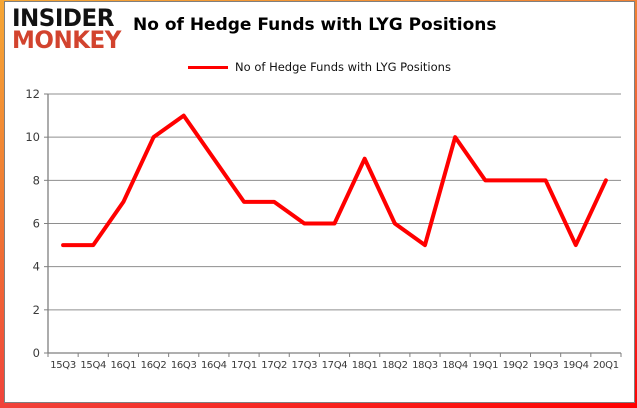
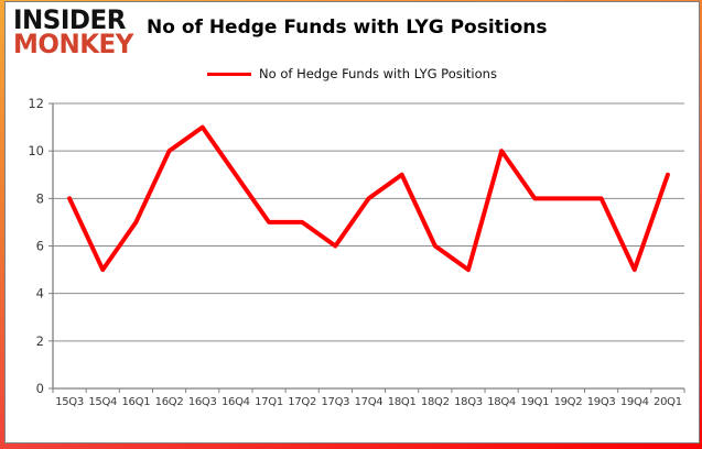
15Q3: 5 -> 8
17Q4: 6 -> 8
20Q1: 8 -> 9
